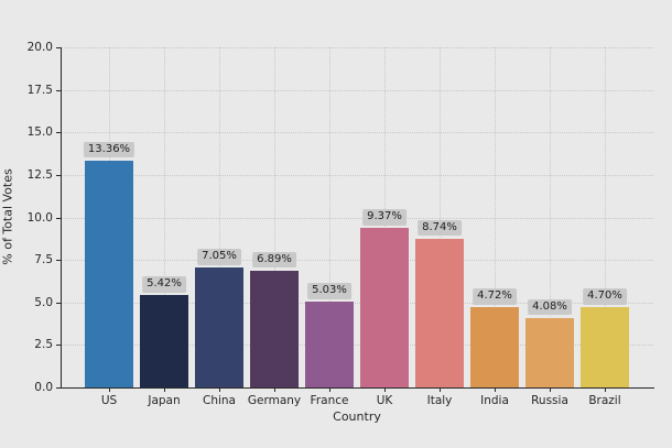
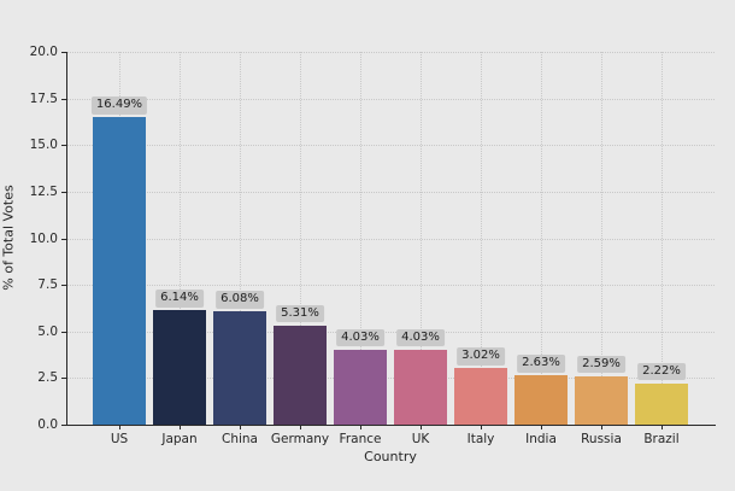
US: 13.36% -> 16.49%
Japan: 5.42% -> 6.14%
China: 7.05% -> 6.08%
Germany: 6.89% -> 5.31%
France: 5.03% -> 4.03%
UK: 9.37% -> 4.03%
Italy: 8.74% -> 3.02%
India: 4.72% -> 2.63%
Russia: 4.08% -> 2.59%
Brazil: 4.70% -> 2.22%
